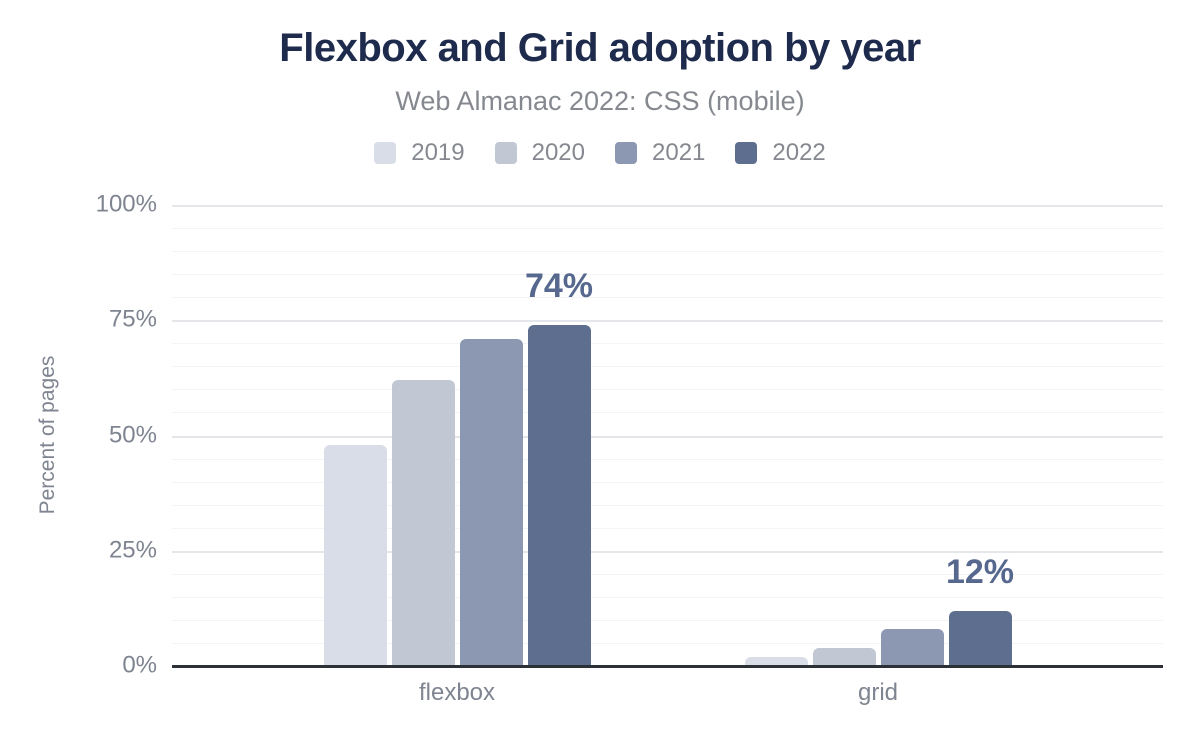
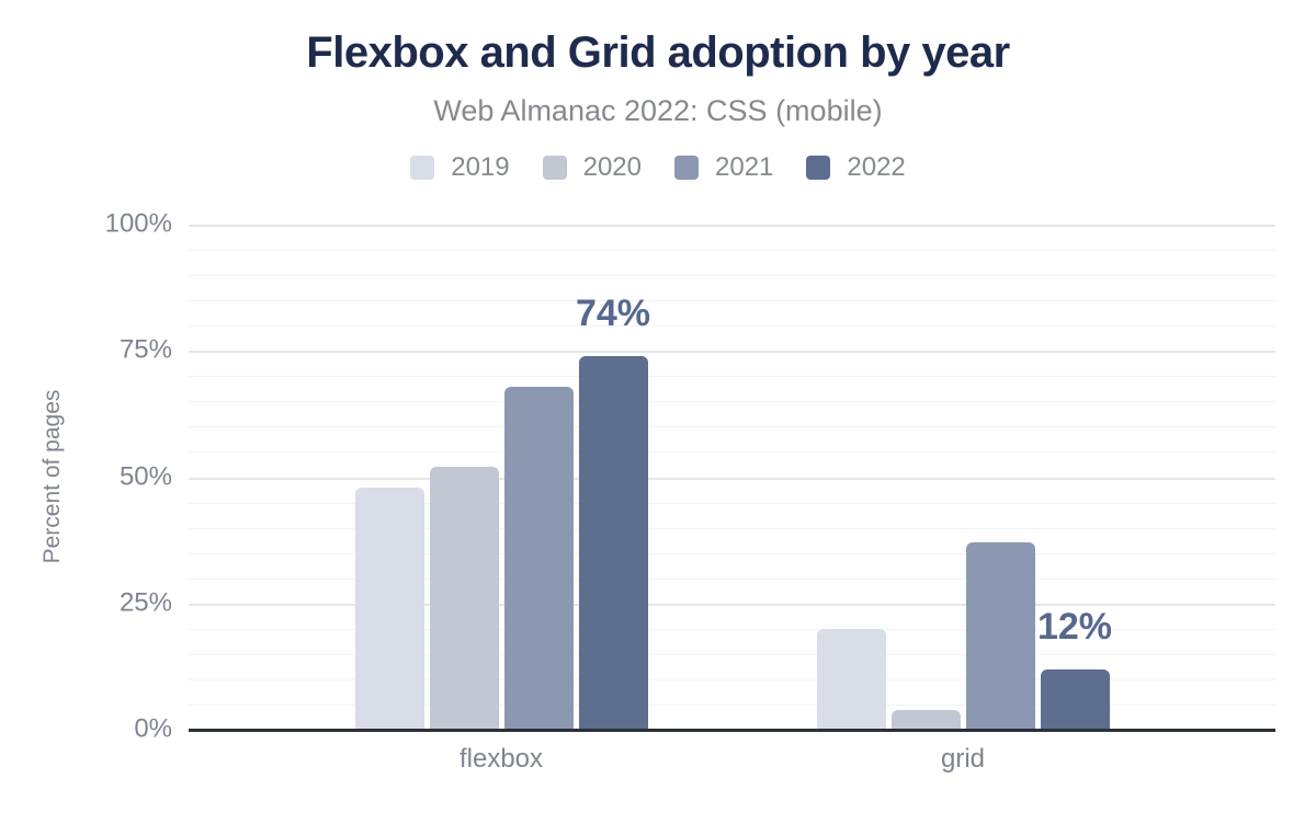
2020/flexbox: 62% -> 52%
2021/flexbox: 71% -> 68%
2019/grid: 2% -> 20%
2021/grid: 8% -> 37%
